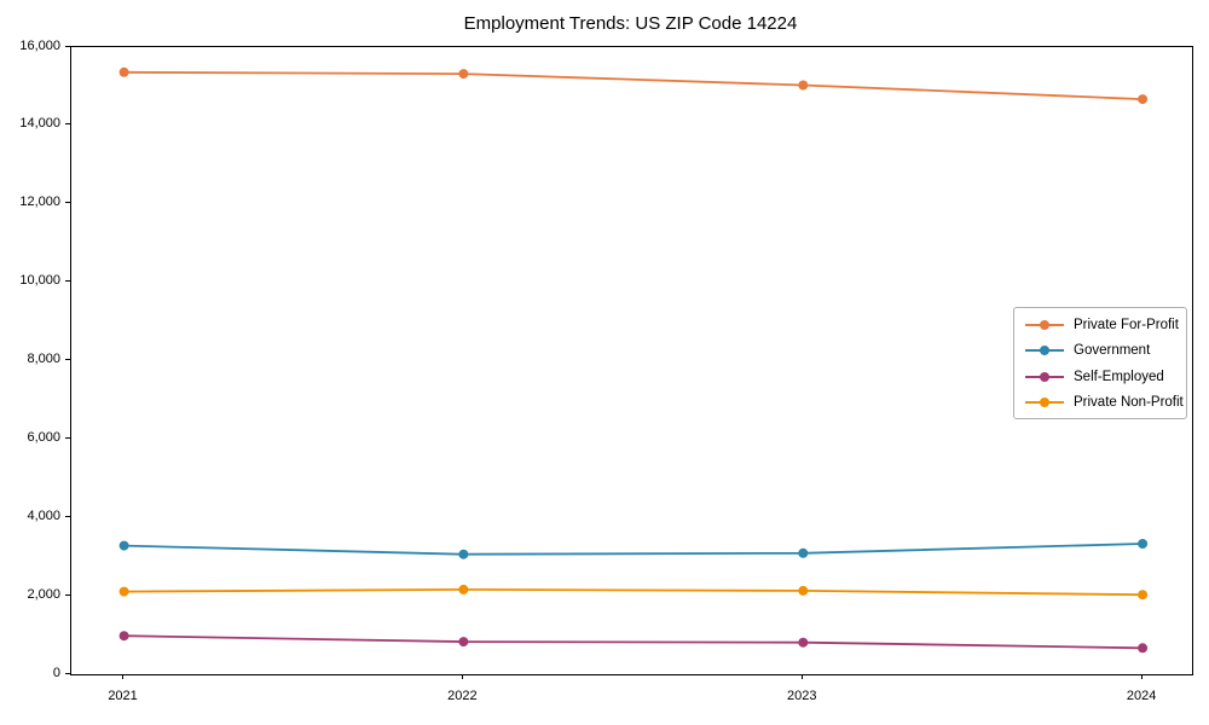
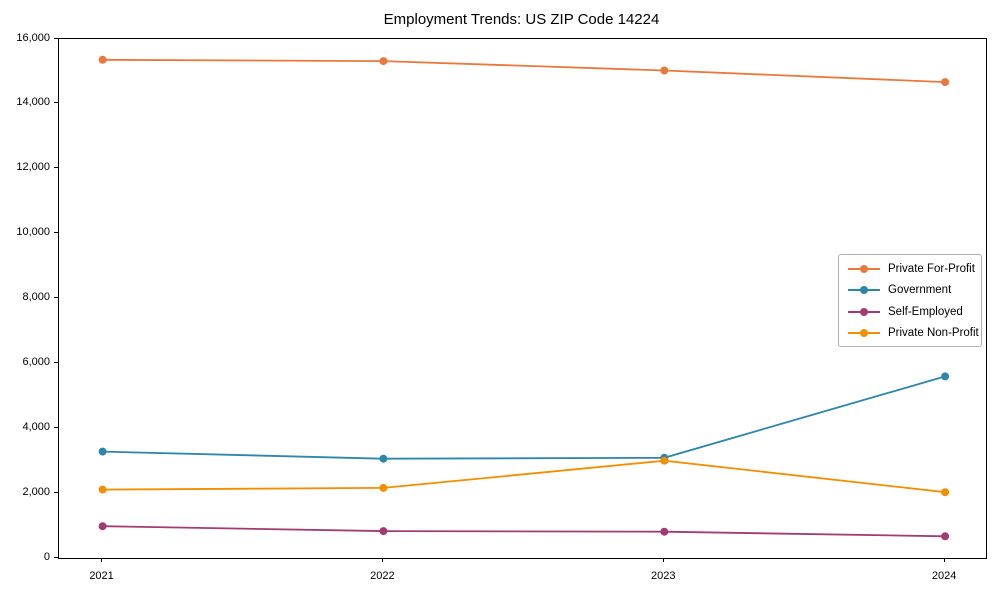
Private Non-Profit/2023: 2100 -> 3000
Government/2024: 3300 -> 5600
